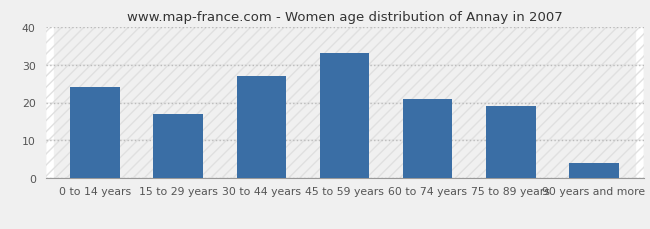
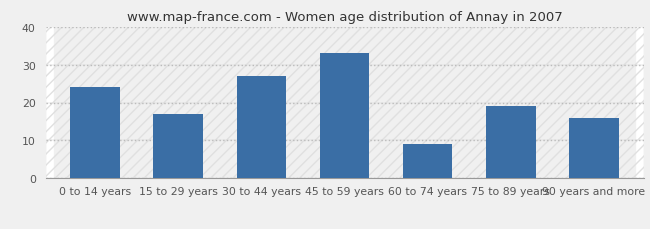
60 to 74 years: 21 -> 9
90 years and more: 4 -> 16
